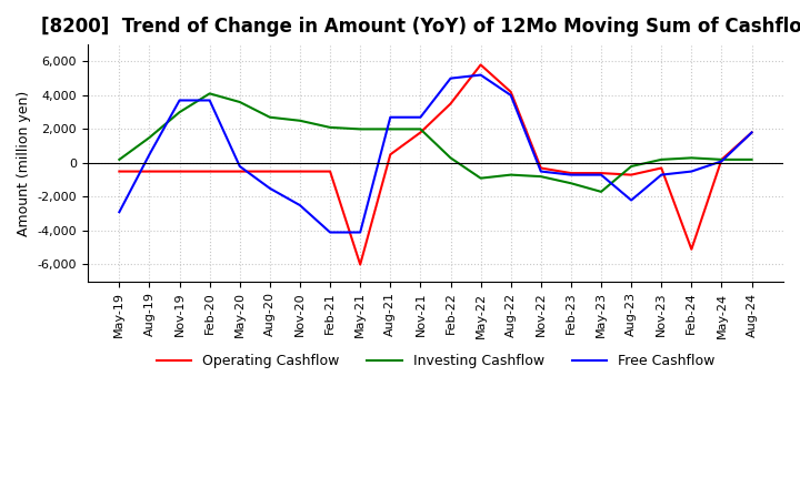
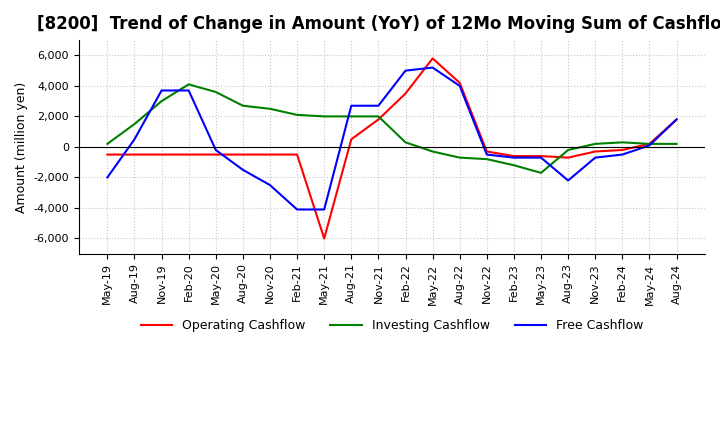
Free Cashflow/May-19: -2,900 -> -2,000
Investing Cashflow/May-22: -900 -> -300
Operating Cashflow/Feb-24: -5,100 -> -200
